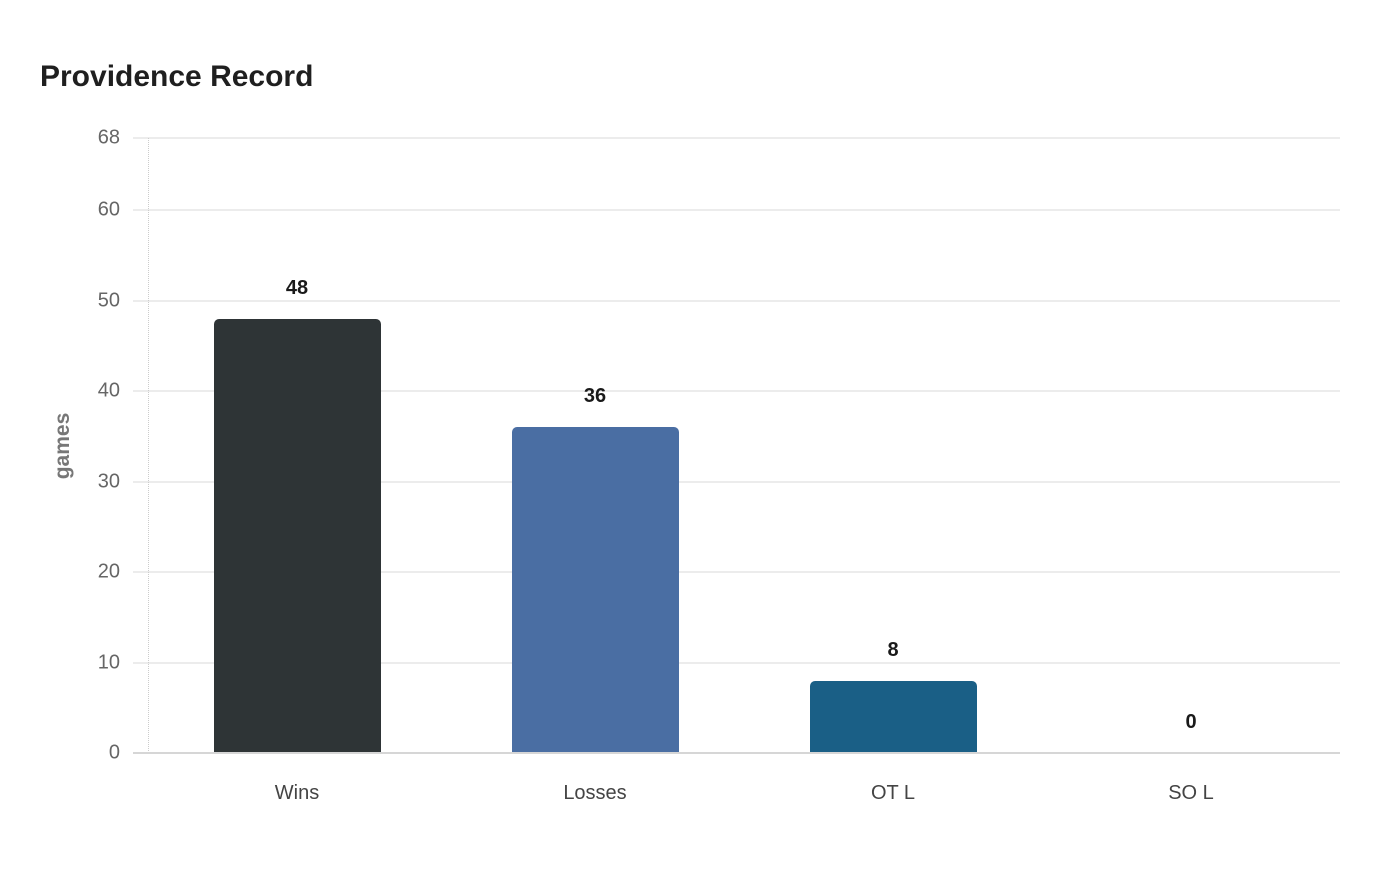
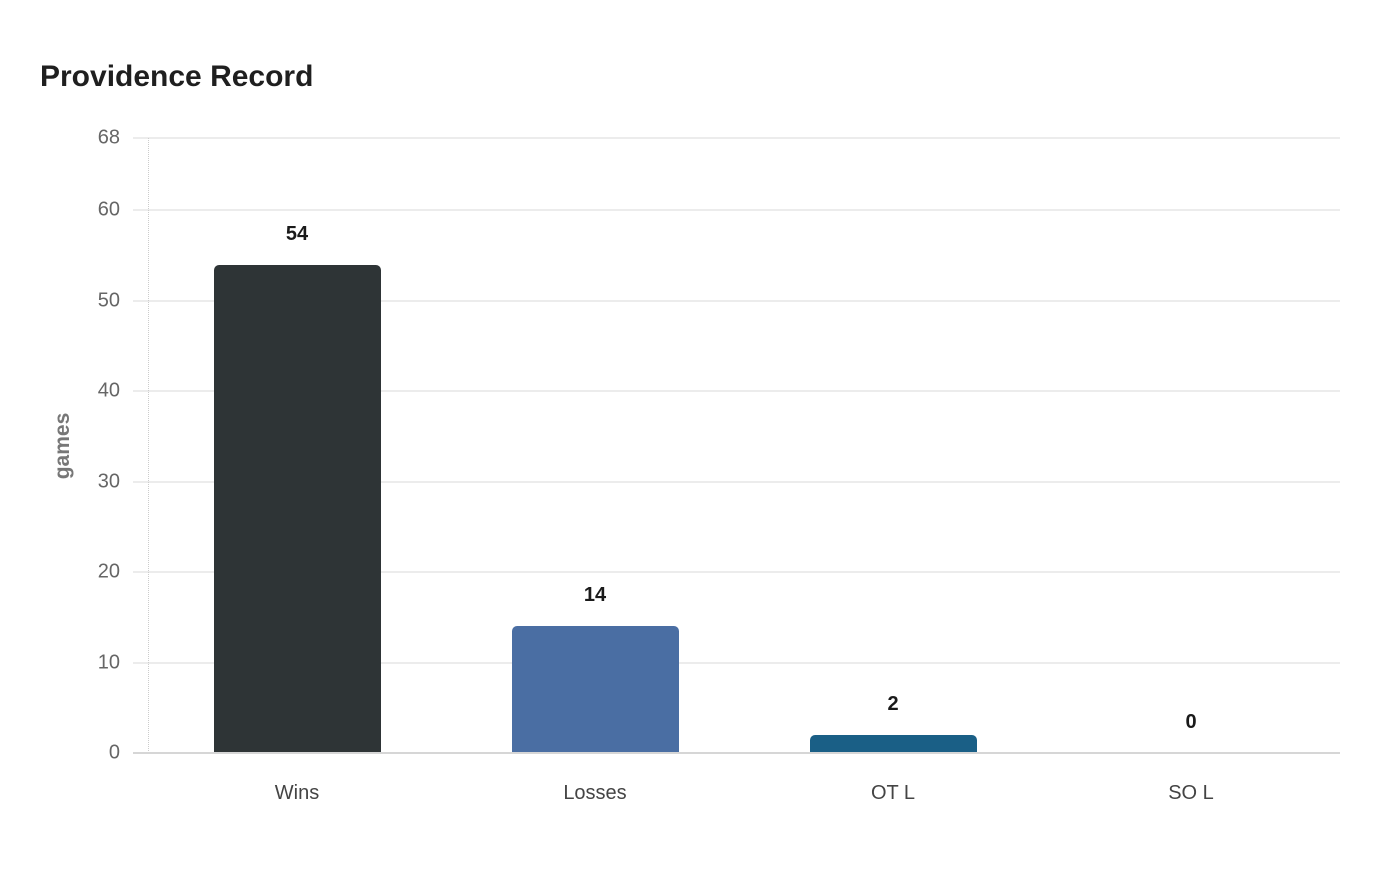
Wins: 48 -> 54
Losses: 36 -> 14
OT L: 8 -> 2
